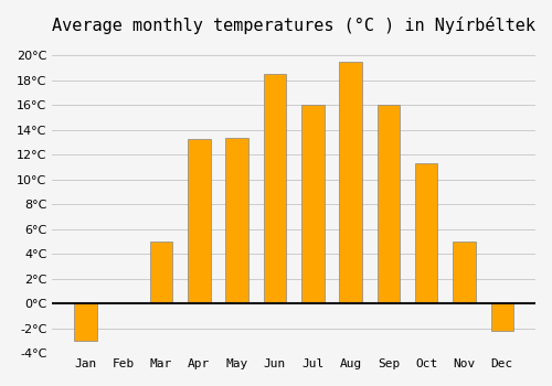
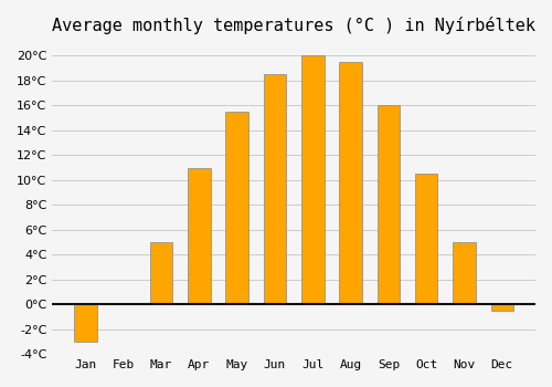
Apr: 13.3°C -> 11.0°C
May: 13.4°C -> 15.5°C
Jul: 16.0°C -> 20.0°C
Oct: 11.3°C -> 10.5°C
Dec: -2.2°C -> -0.5°C
